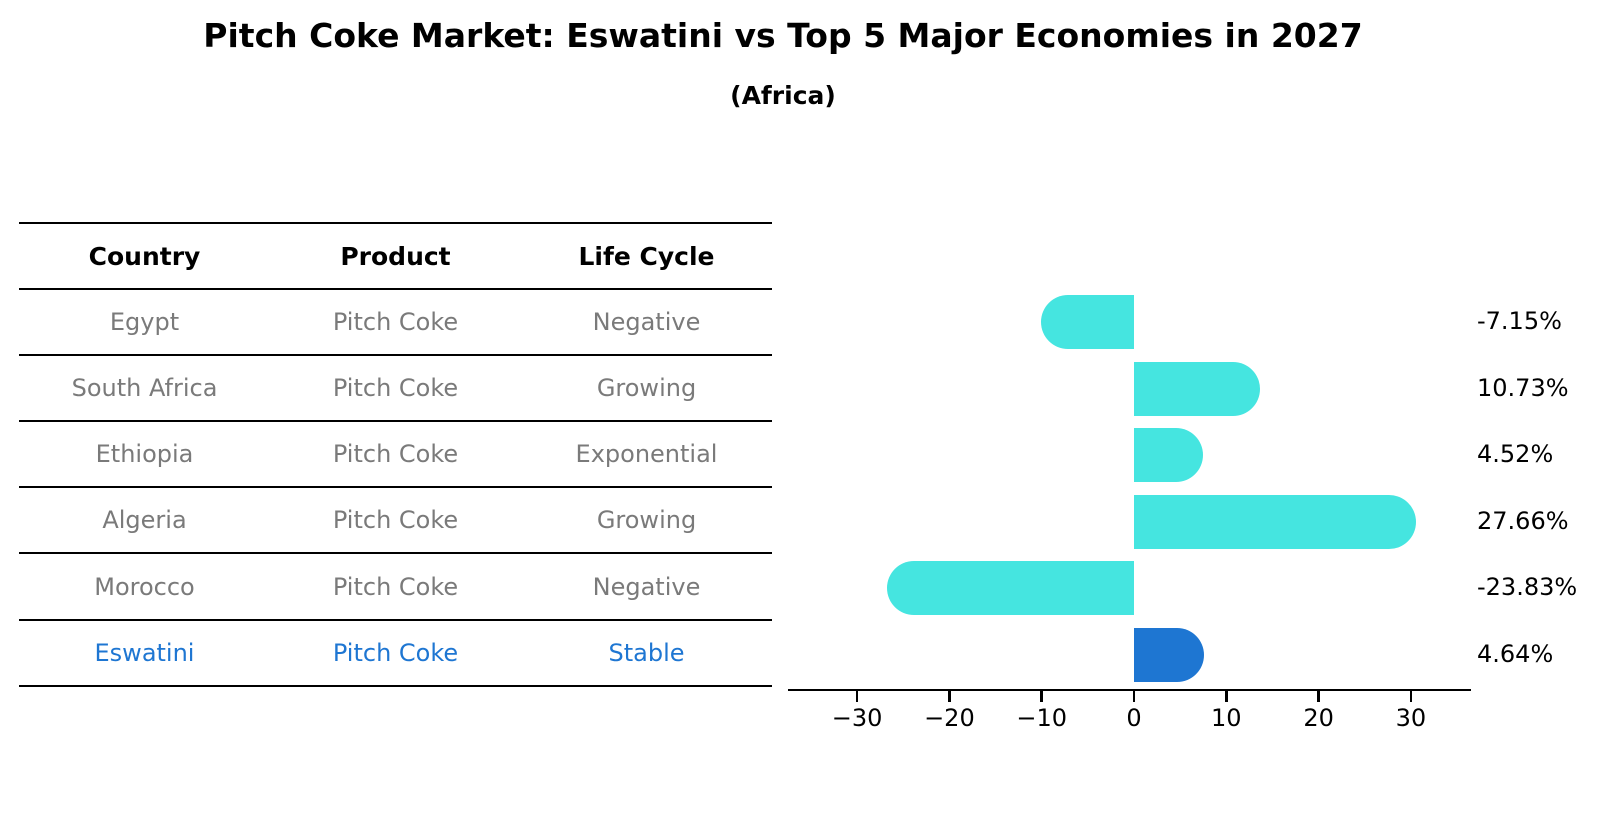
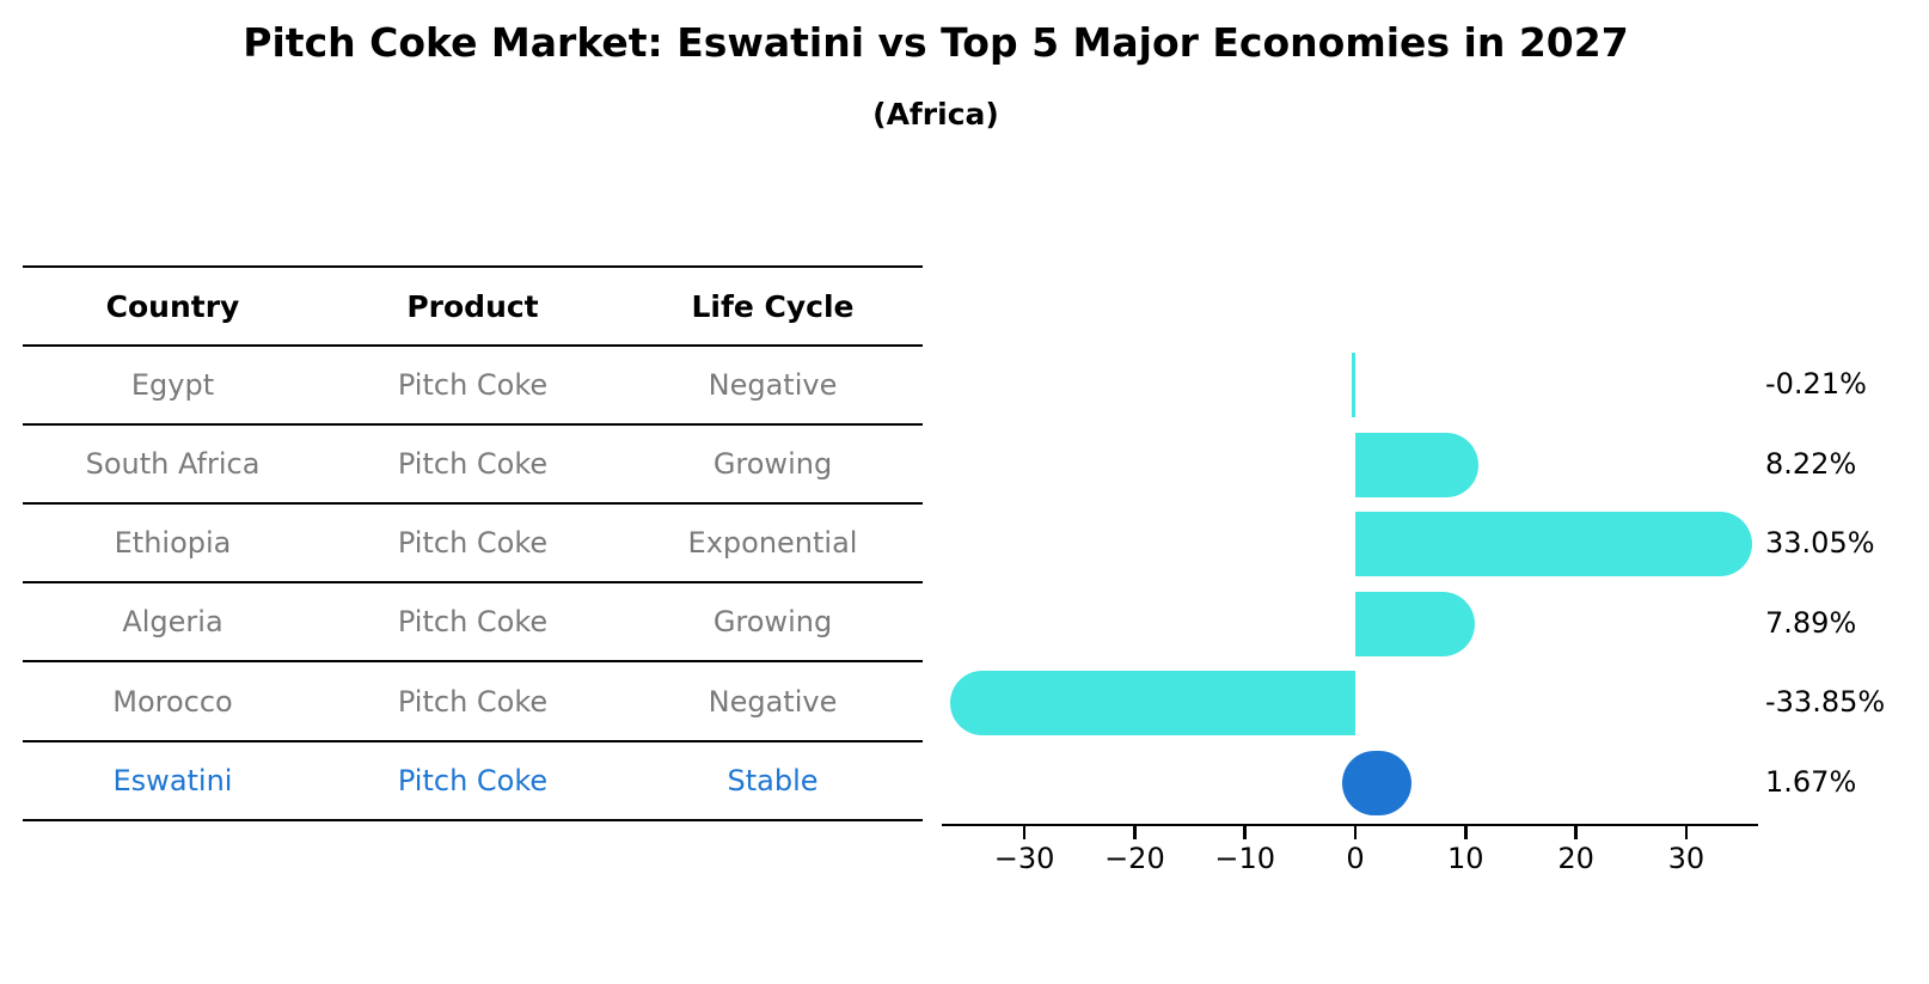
Egypt: -7.15% -> -0.21%
South Africa: 10.73% -> 8.22%
Ethiopia: 4.52% -> 33.05%
Algeria: 27.66% -> 7.89%
Morocco: -23.83% -> -33.85%
Eswatini: 4.64% -> 1.67%
